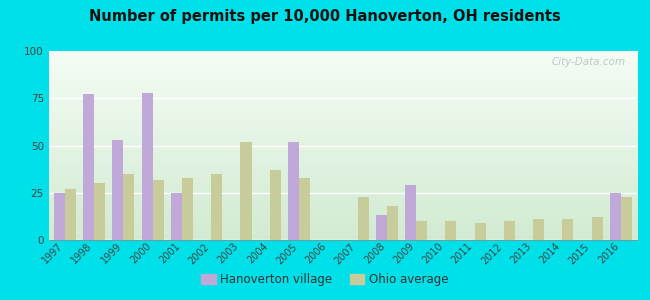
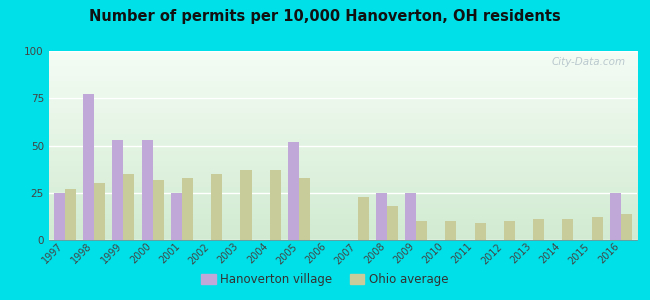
Hanoverton village/2000: 78 -> 53
Ohio average/2003: 52 -> 37
Hanoverton village/2008: 13 -> 25
Hanoverton village/2009: 29 -> 25
Ohio average/2016: 23 -> 14
